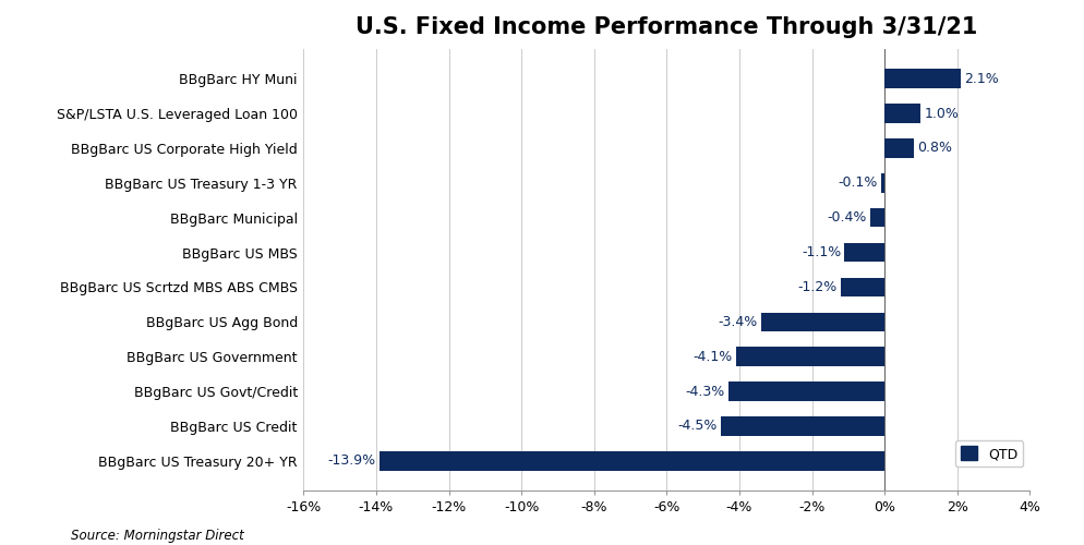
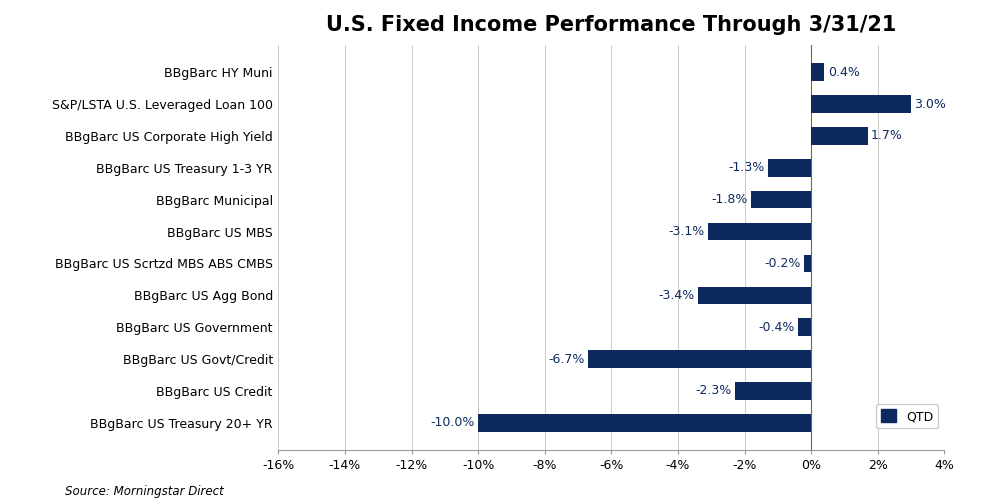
BBgBarc HY Muni: 2.1% -> 0.4%
S&P/LSTA U.S. Leveraged Loan 100: 1.0% -> 3.0%
BBgBarc US Corporate High Yield: 0.8% -> 1.7%
BBgBarc US Treasury 1-3 YR: -0.1% -> -1.3%
BBgBarc Municipal: -0.4% -> -1.8%
BBgBarc US MBS: -1.1% -> -3.1%
BBgBarc US Scrtzd MBS ABS CMBS: -1.2% -> -0.2%
BBgBarc US Government: -4.1% -> -0.4%
BBgBarc US Govt/Credit: -4.3% -> -6.7%
BBgBarc US Credit: -4.5% -> -2.3%
BBgBarc US Treasury 20+ YR: -13.9% -> -10.0%
